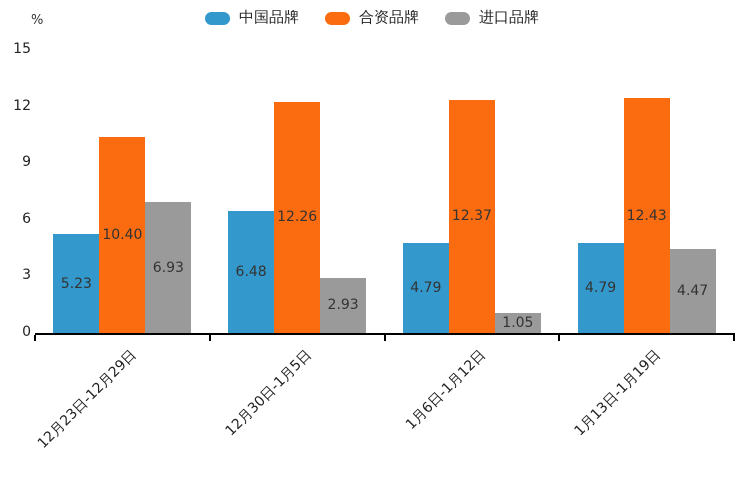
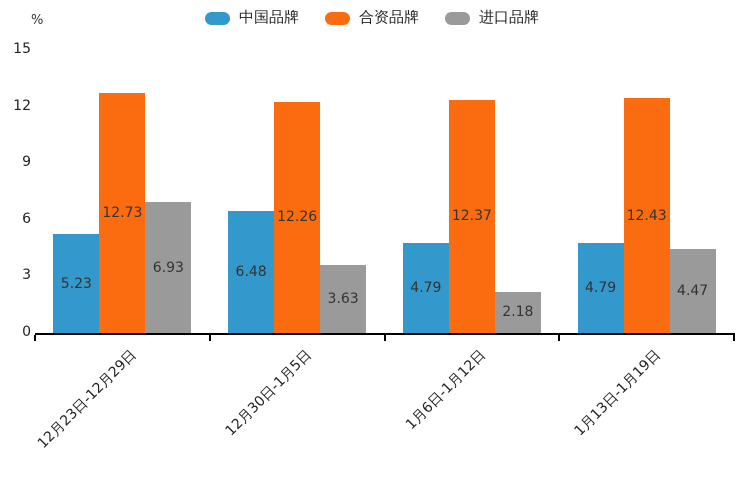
合资品牌/12月23日-12月29日: 10.40 -> 12.73
进口品牌/12月30日-1月5日: 2.93 -> 3.63
进口品牌/1月6日-1月12日: 1.05 -> 2.18
